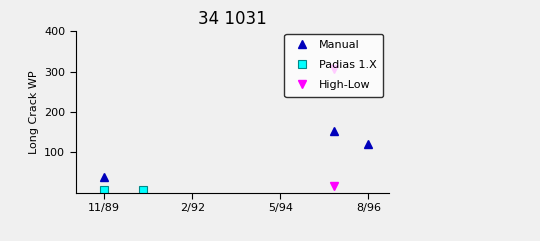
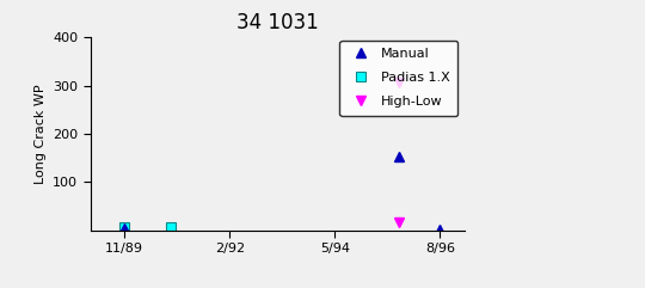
11/89: 40 -> 5
8/96: 120 -> 3
